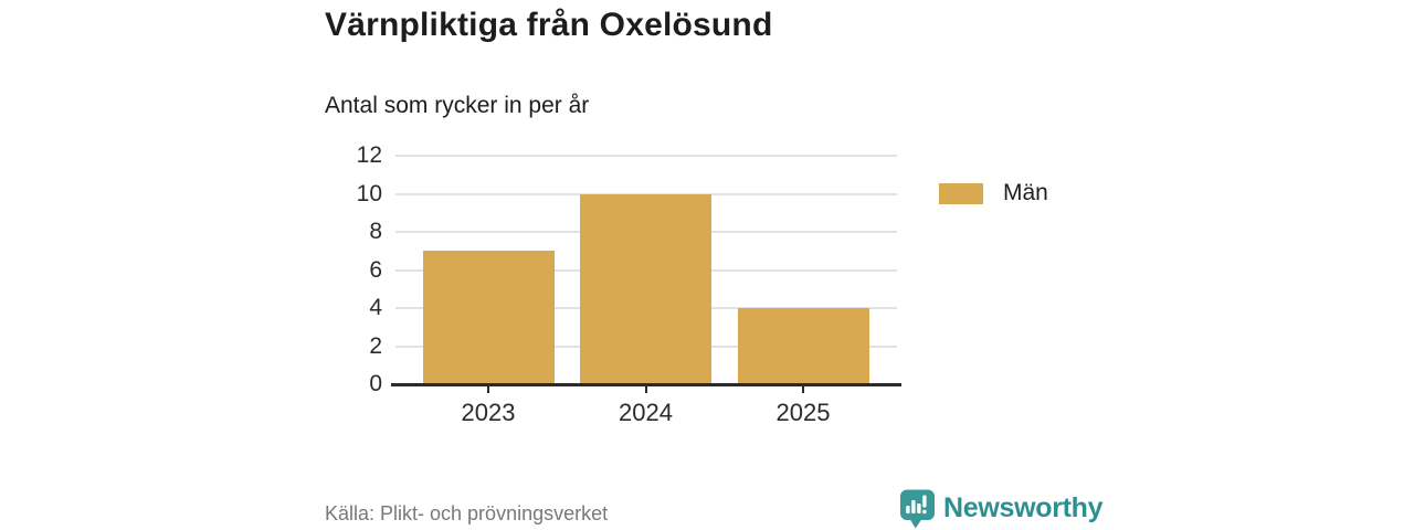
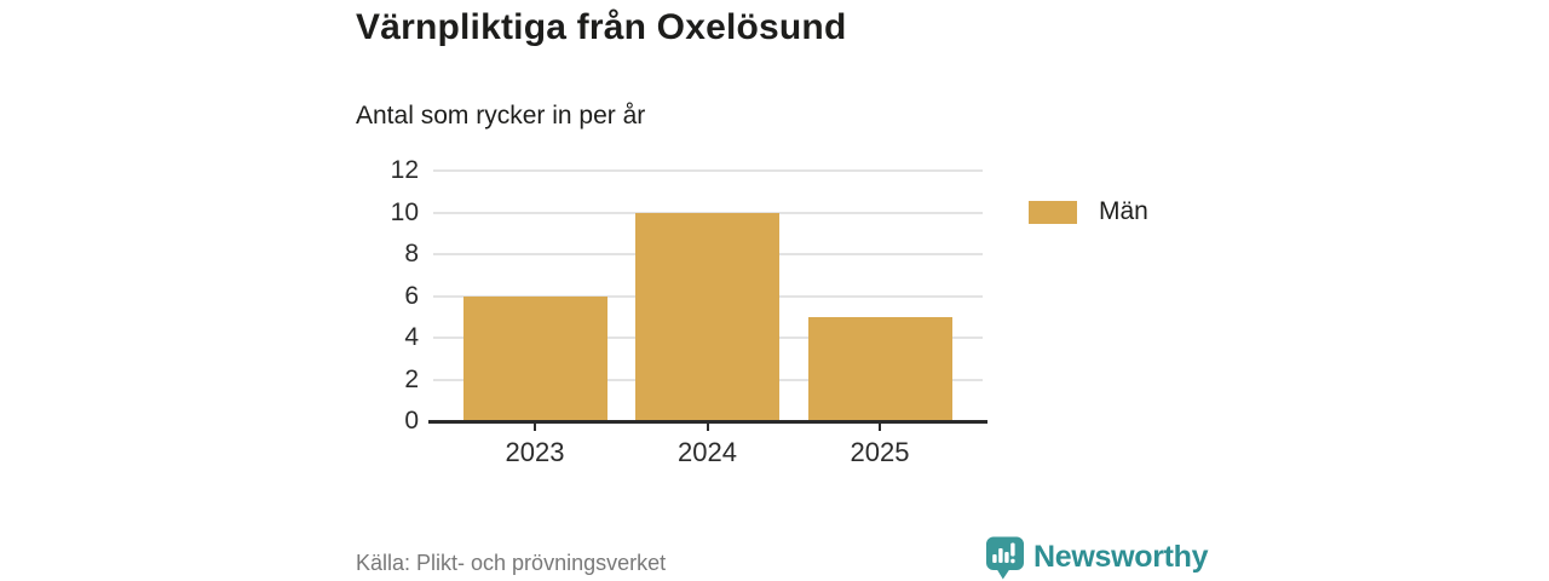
2023: 7 -> 6
2025: 4 -> 5
